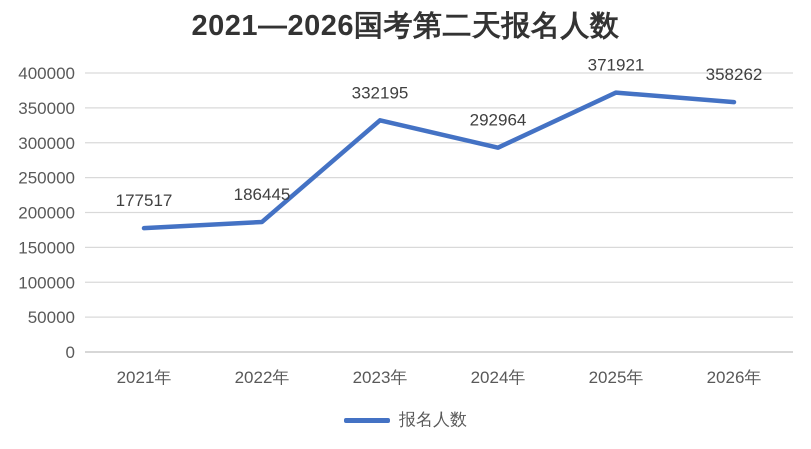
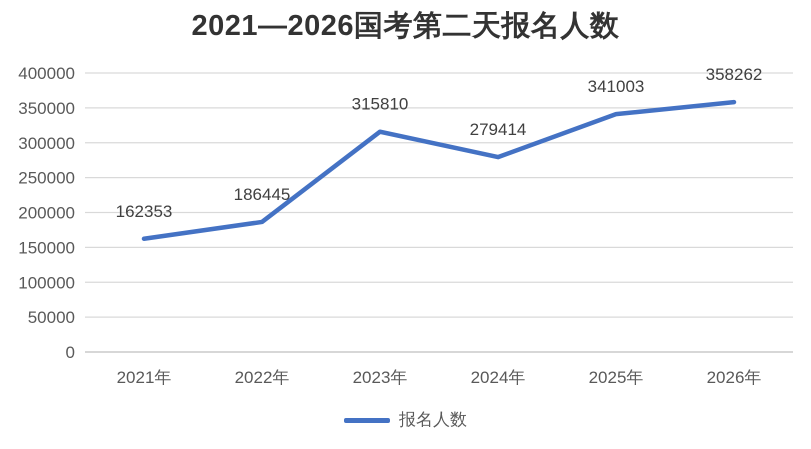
2021年: 177517 -> 162353
2023年: 332195 -> 315810
2024年: 292964 -> 279414
2025年: 371921 -> 341003
